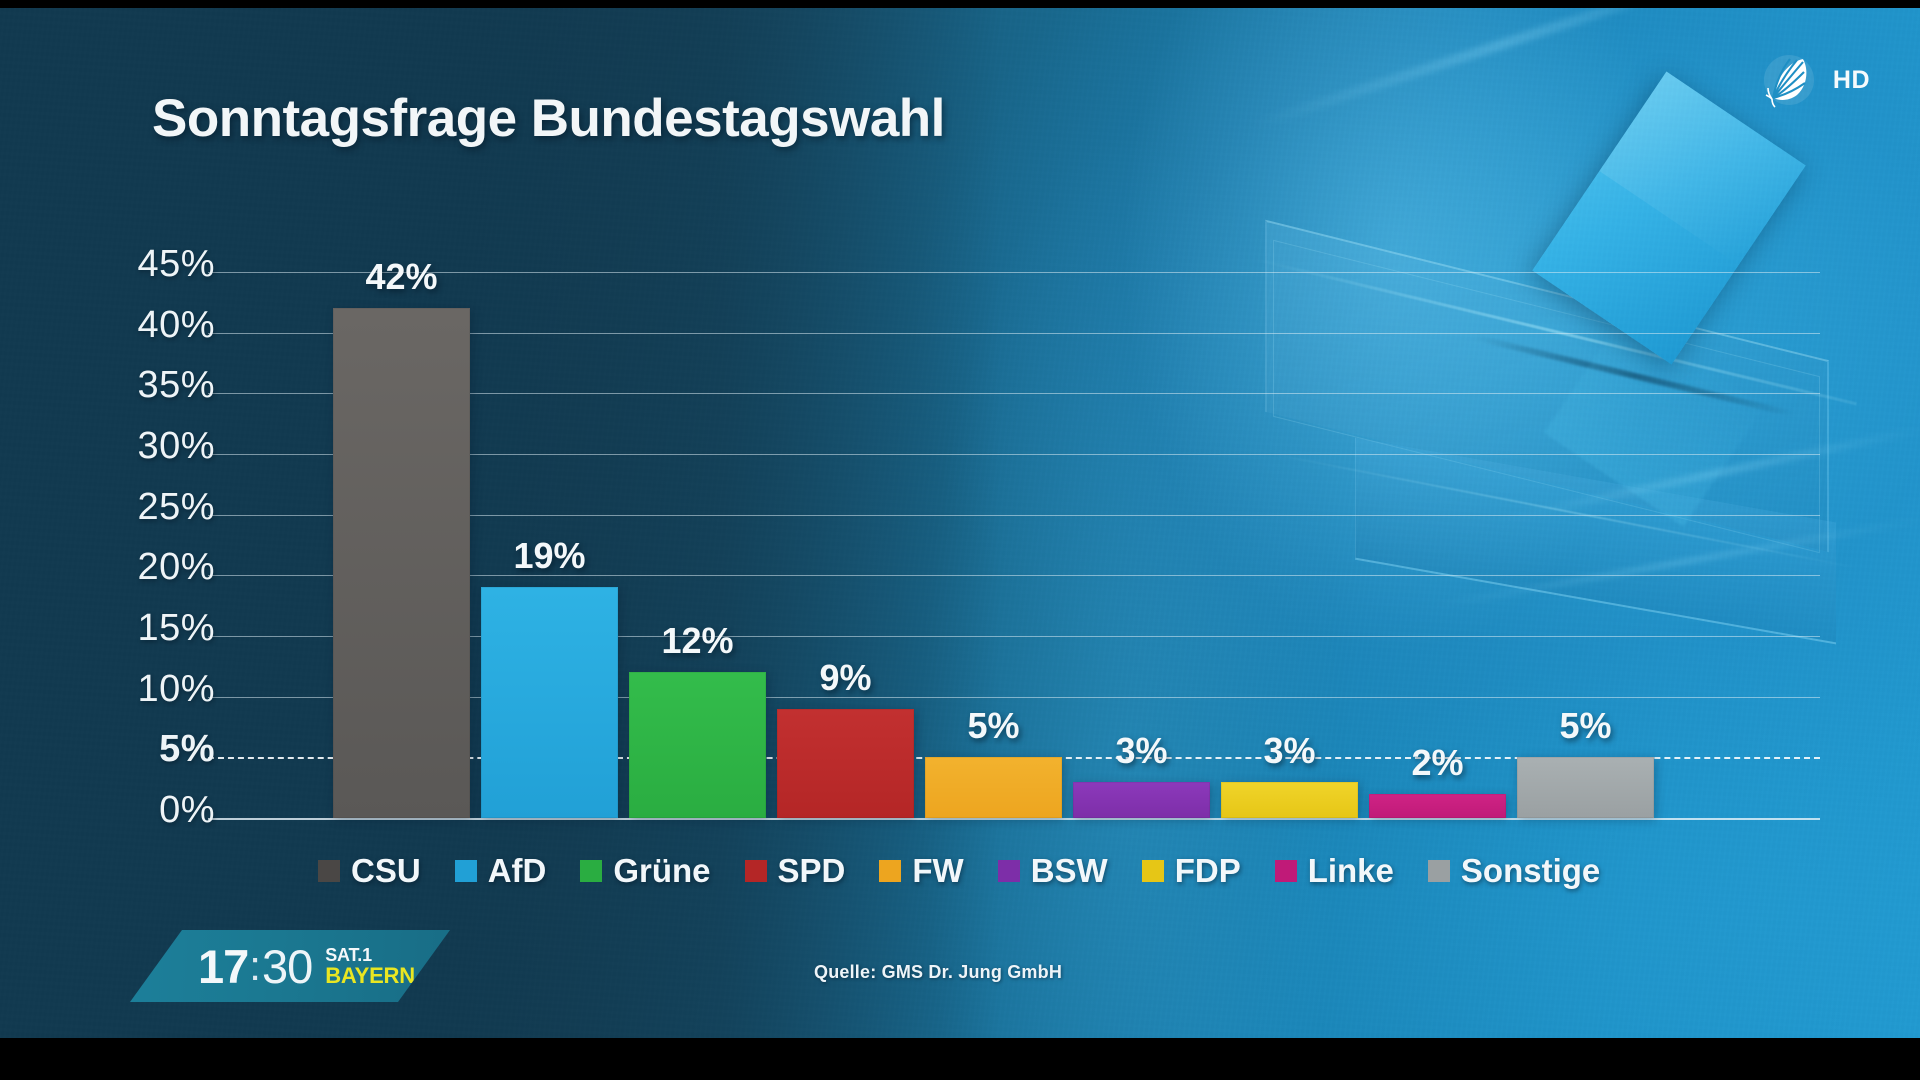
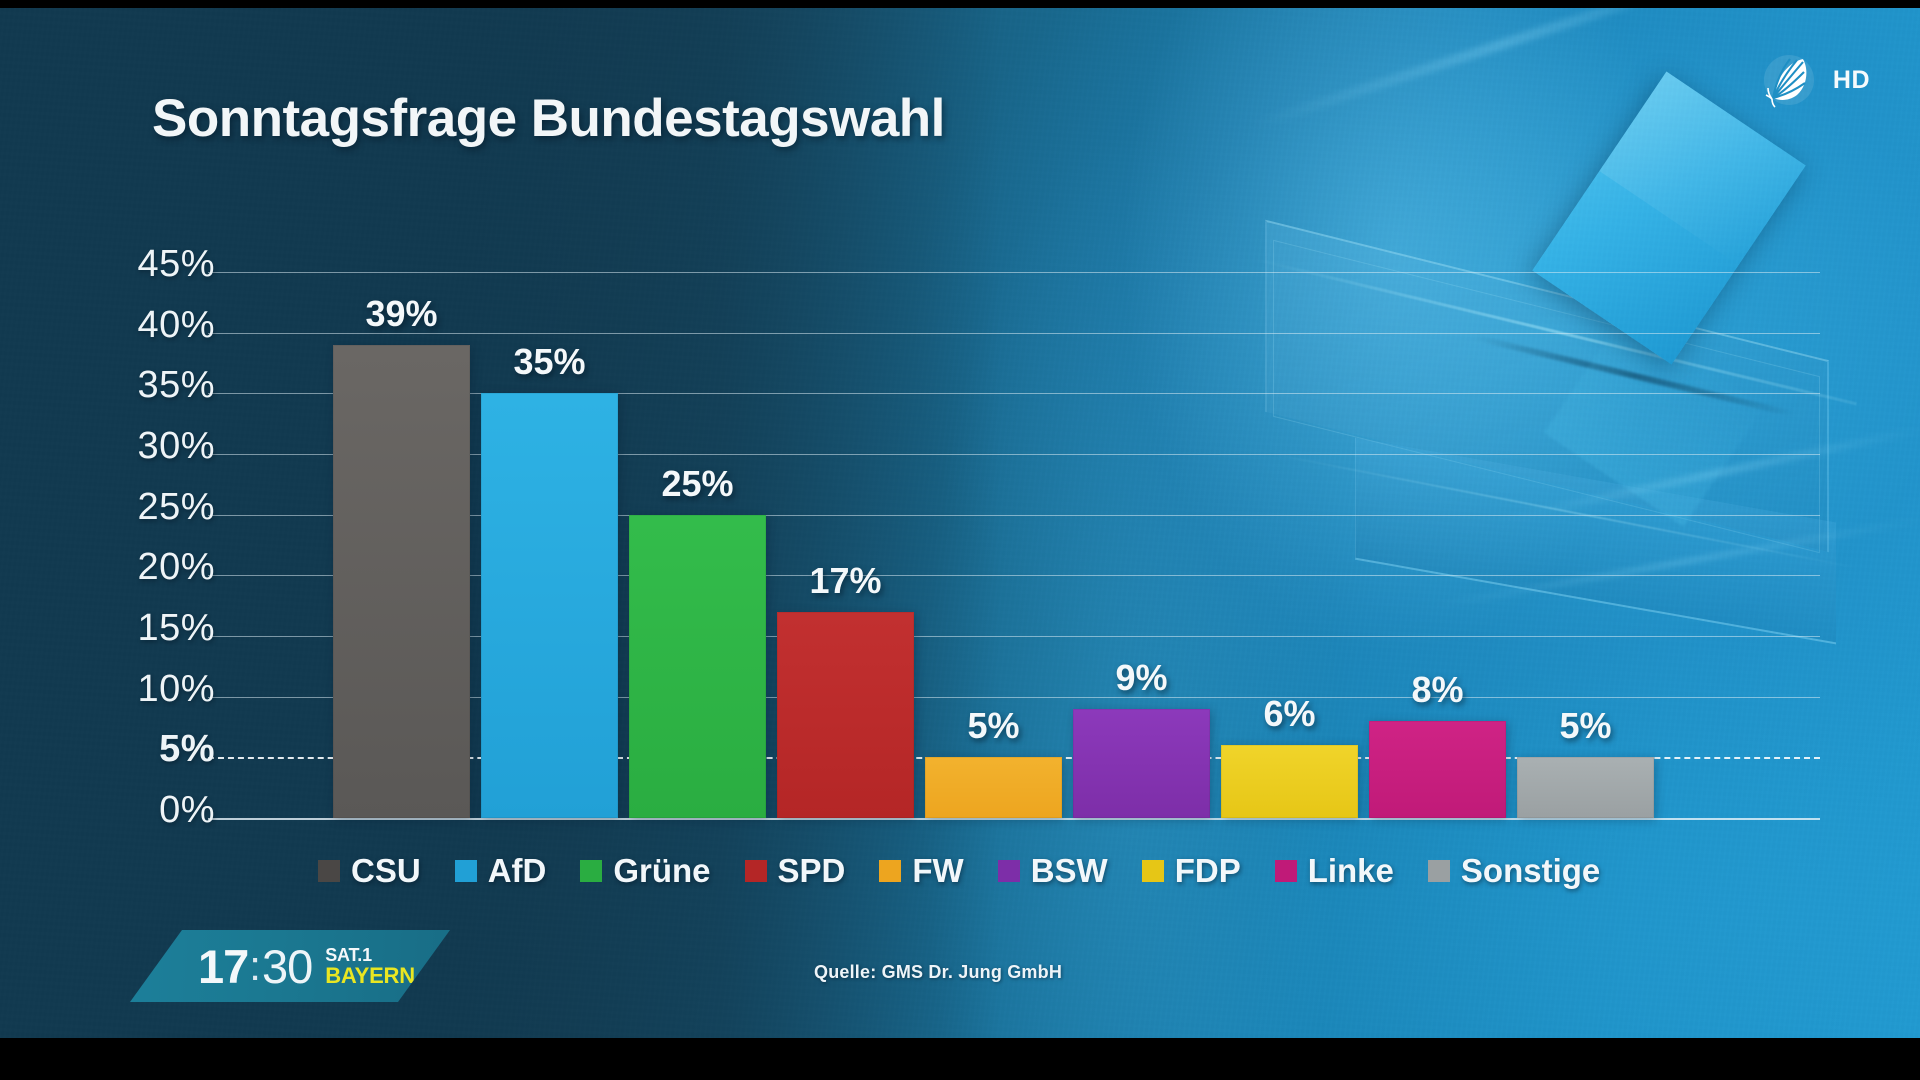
CSU: 42% -> 39%
AfD: 19% -> 35%
Grüne: 12% -> 25%
SPD: 9% -> 17%
BSW: 3% -> 9%
FDP: 3% -> 6%
Linke: 2% -> 8%
